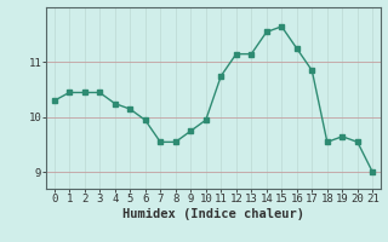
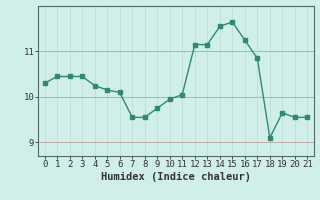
6: 9.95 -> 10.10
11: 10.75 -> 10.05
18: 9.55 -> 9.10
21: 9.00 -> 9.55
